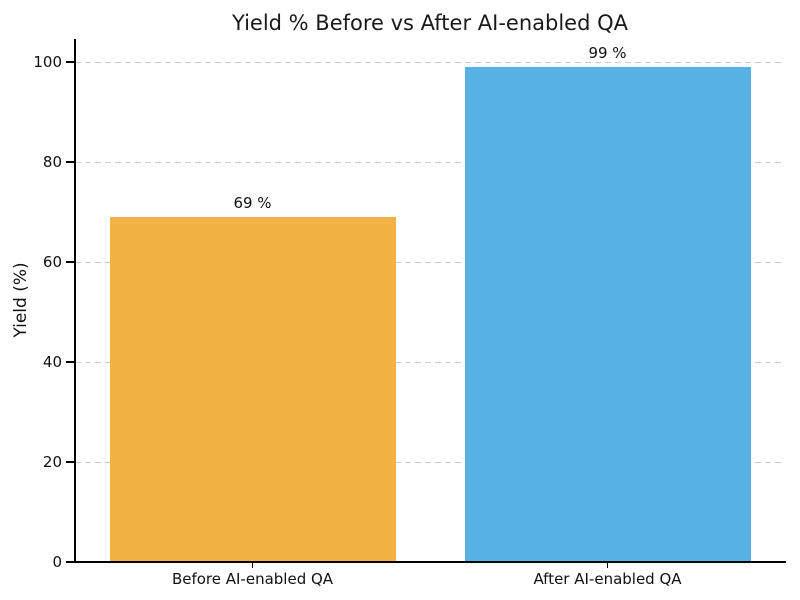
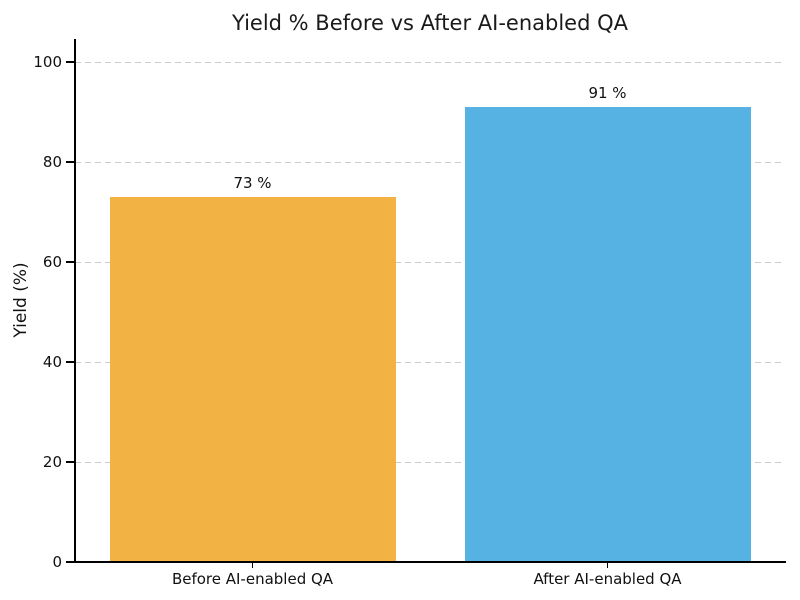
Before AI-enabled QA: 69 -> 73
After AI-enabled QA: 99 -> 91
